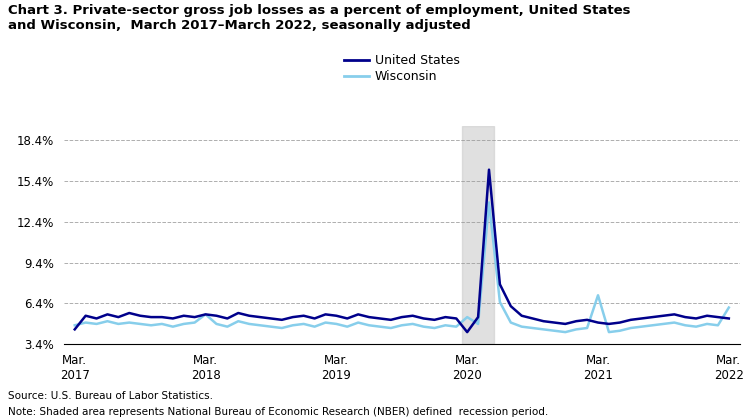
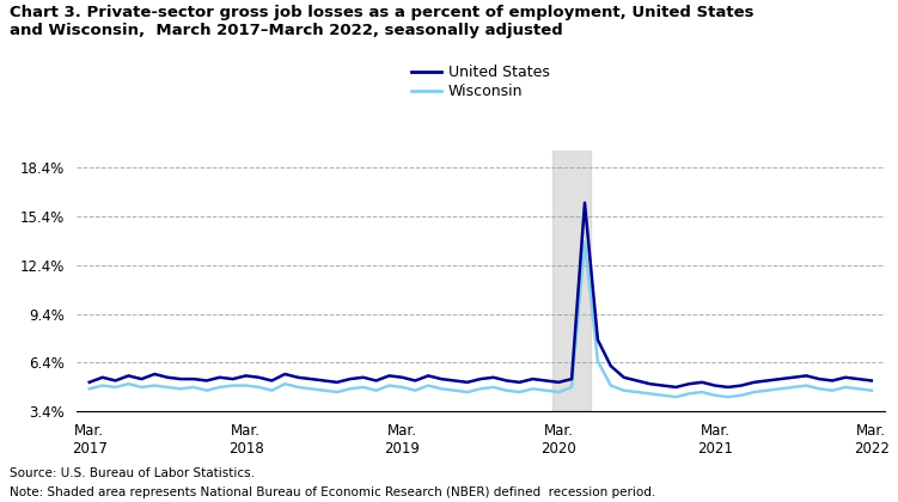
United States/Mar. 2017: 4.5% -> 5.2%
Wisconsin/Mar. 2018: 5.6% -> 5.0%
United States/Mar. 2020: 4.3% -> 5.2%
Wisconsin/Mar. 2020: 5.4% -> 4.6%
Wisconsin/Mar. 2021: 7.0% -> 4.4%
Wisconsin/Mar. 2022: 6.1% -> 4.7%
